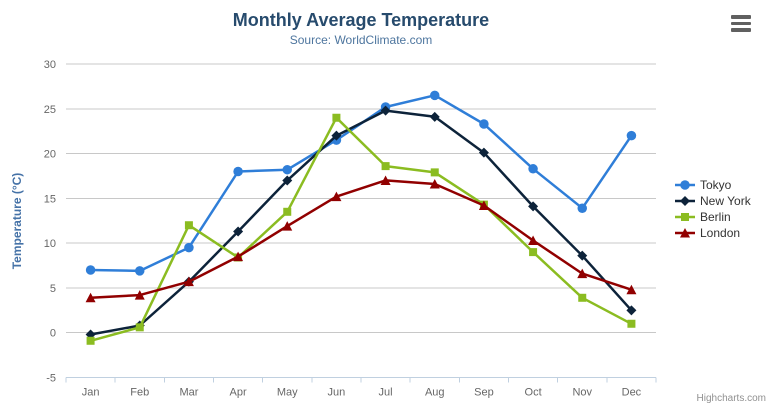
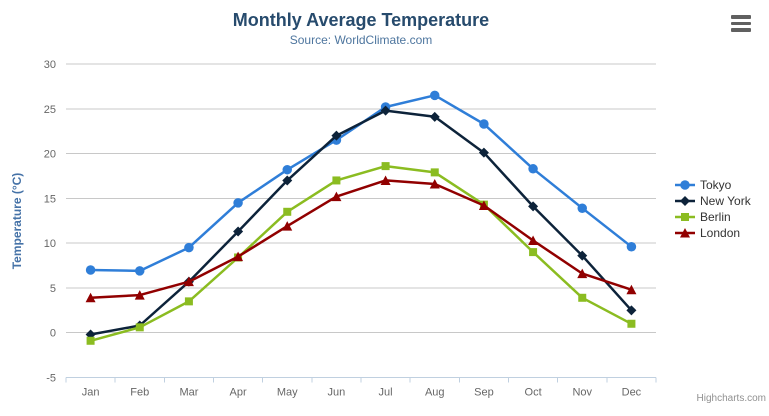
Berlin/Mar: 12 -> 4
Tokyo/Apr: 18 -> 14
Berlin/Jun: 24 -> 17
Tokyo/Dec: 22 -> 10
